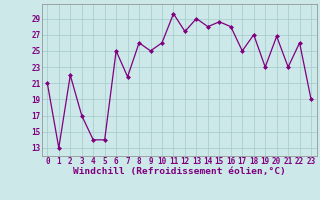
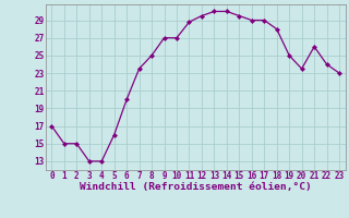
0: 21.0 -> 17.0
1: 13.0 -> 15.0
2: 22.0 -> 15.0
3: 17.0 -> 13.0
4: 14.0 -> 13.0
5: 14.0 -> 16.0
6: 25.0 -> 20.0
7: 21.8 -> 23.5
8: 26.0 -> 25.0
9: 25.0 -> 27.0
10: 26.0 -> 27.0
11: 29.6 -> 28.8
12: 27.4 -> 29.5
13: 29.0 -> 30.0
14: 28.0 -> 30.0
15: 28.6 -> 29.5
16: 28.0 -> 29.0
17: 25.0 -> 29.0
18: 27.0 -> 28.0
19: 23.0 -> 25.0
20: 26.8 -> 23.5
21: 23.0 -> 26.0
22: 26.0 -> 24.0
23: 19.0 -> 23.0
